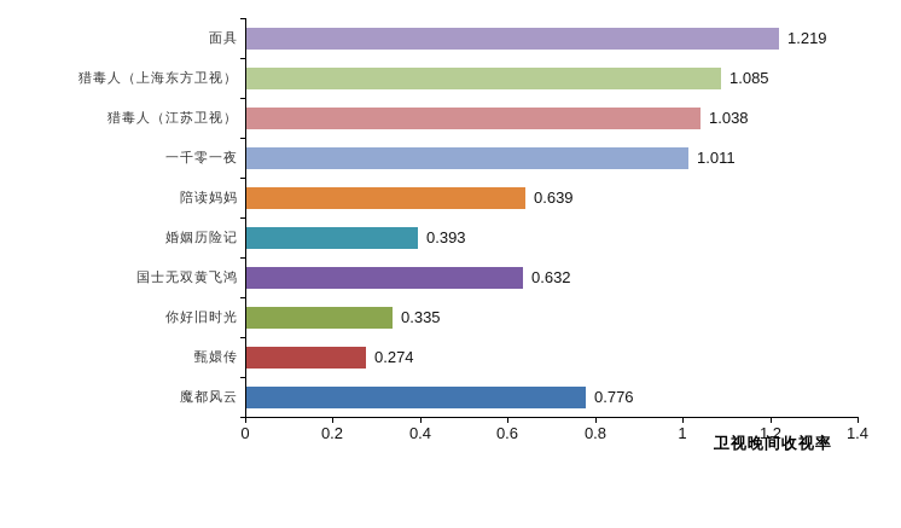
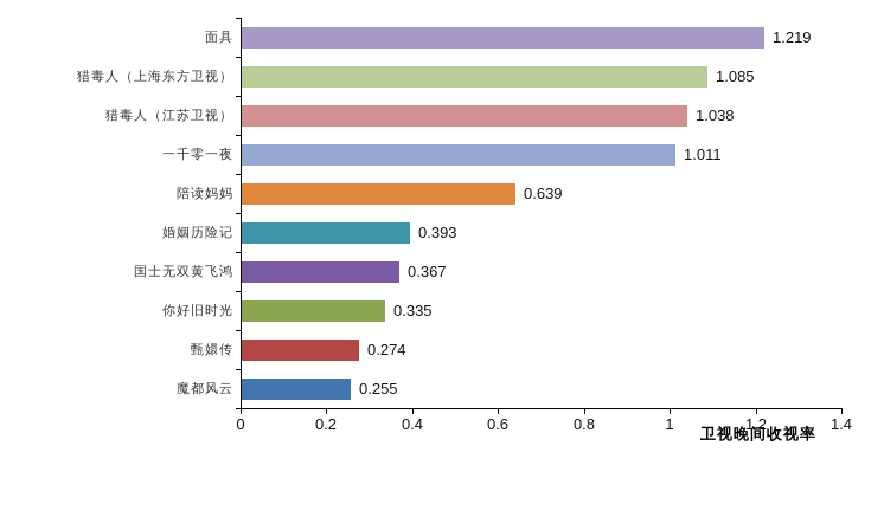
国士无双黄飞鸿: 0.632 -> 0.367
魔都风云: 0.776 -> 0.255
